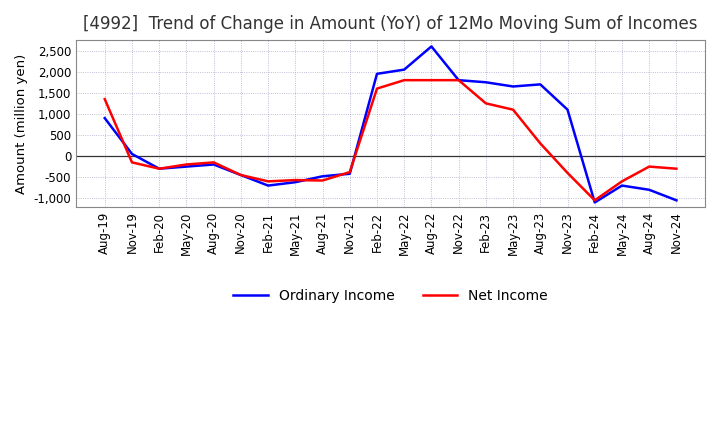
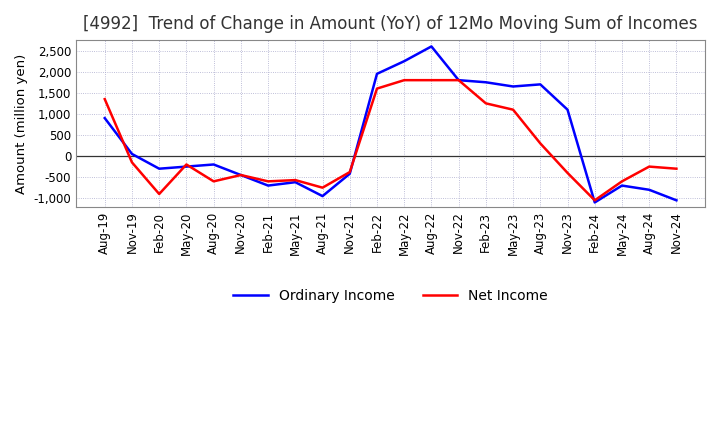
Net Income/Feb-20: -300 -> -900
Net Income/Aug-20: -150 -> -600
Ordinary Income/Aug-21: -480 -> -950
Net Income/Aug-21: -580 -> -750
Ordinary Income/May-22: 2,050 -> 2,250
